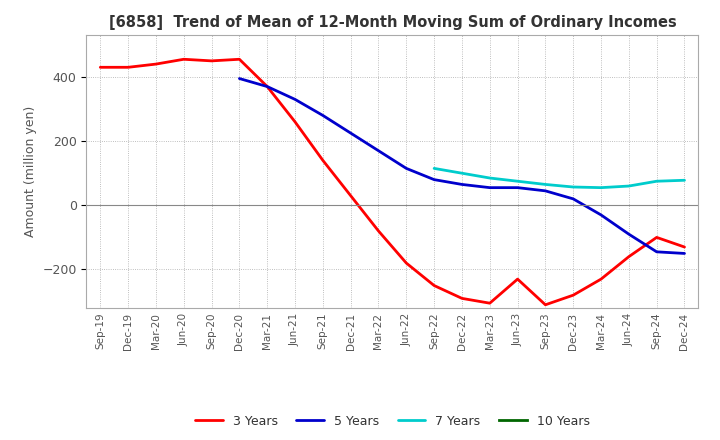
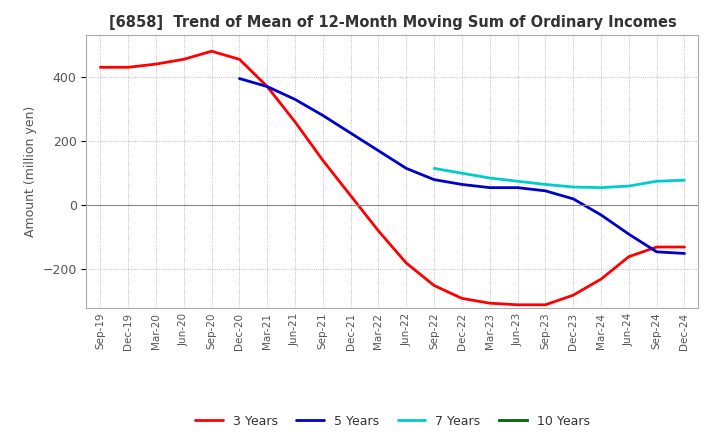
3 Years/Sep-20: 450 -> 480
3 Years/Jun-23: -230 -> -310
3 Years/Sep-24: -100 -> -130
